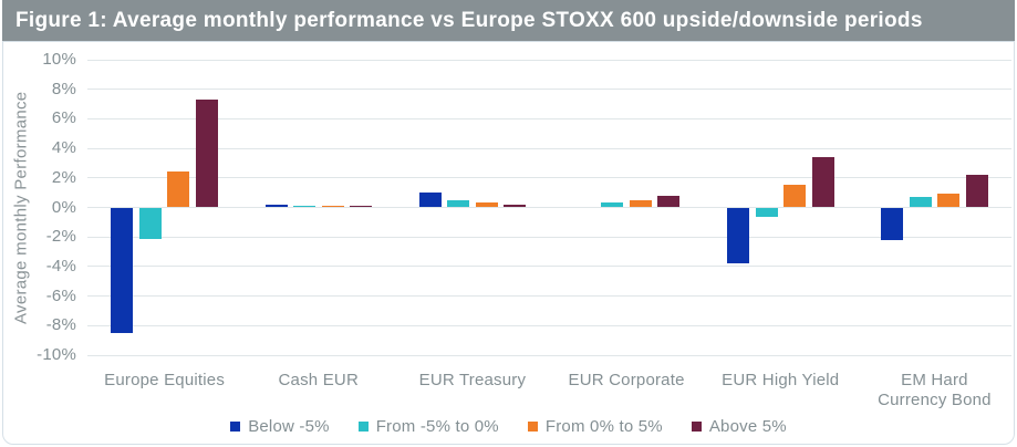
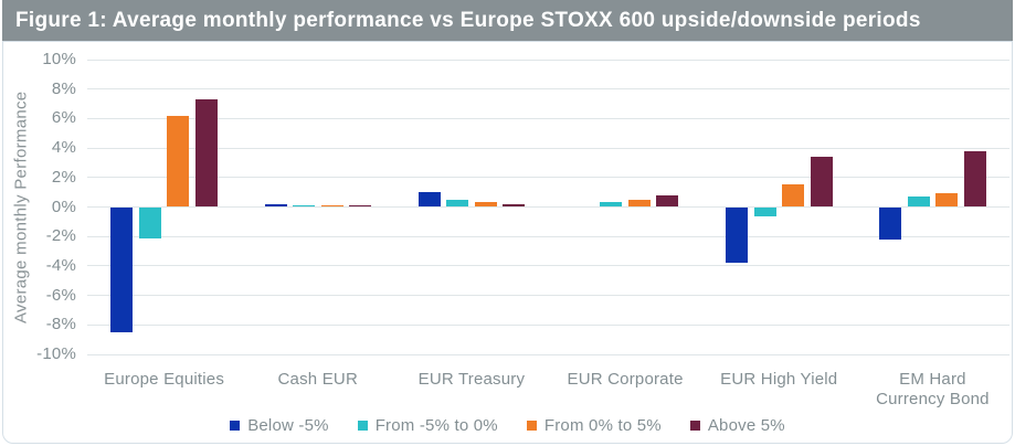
From 0% to 5%/Europe Equities: 2.4% -> 6.2%
Above 5%/EM Hard Currency Bond: 2.2% -> 3.8%
